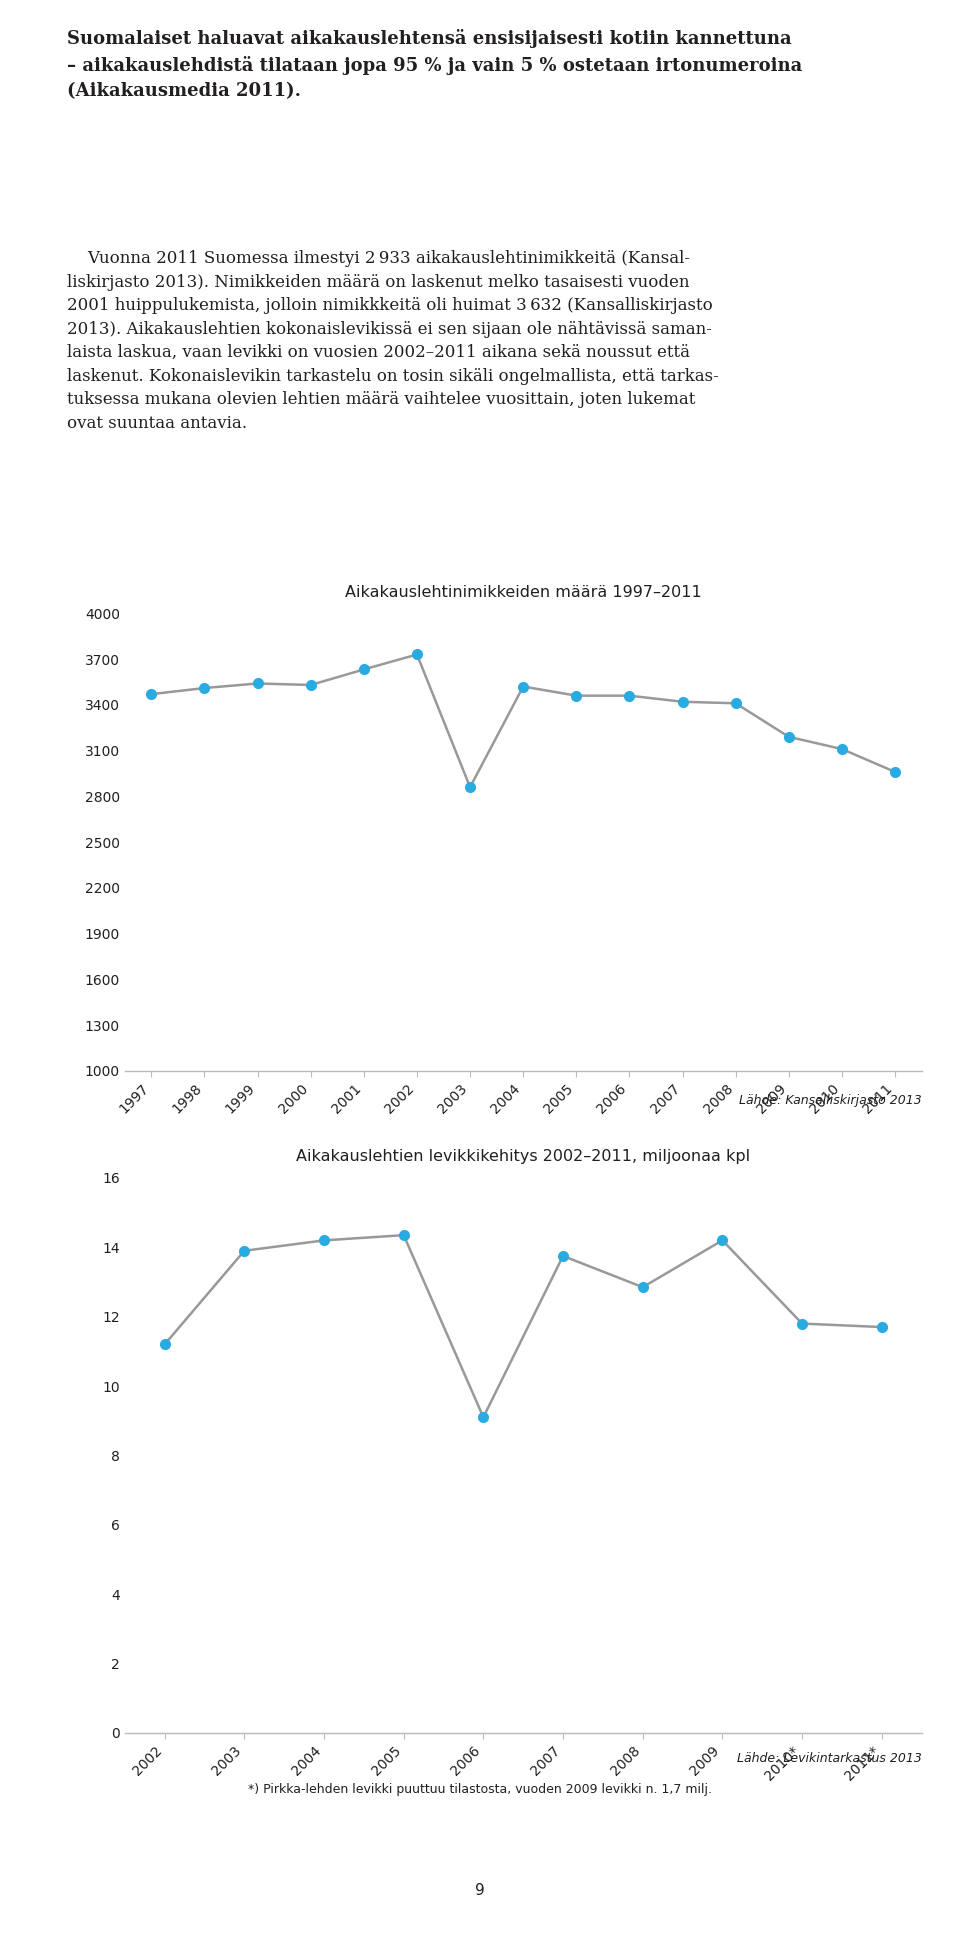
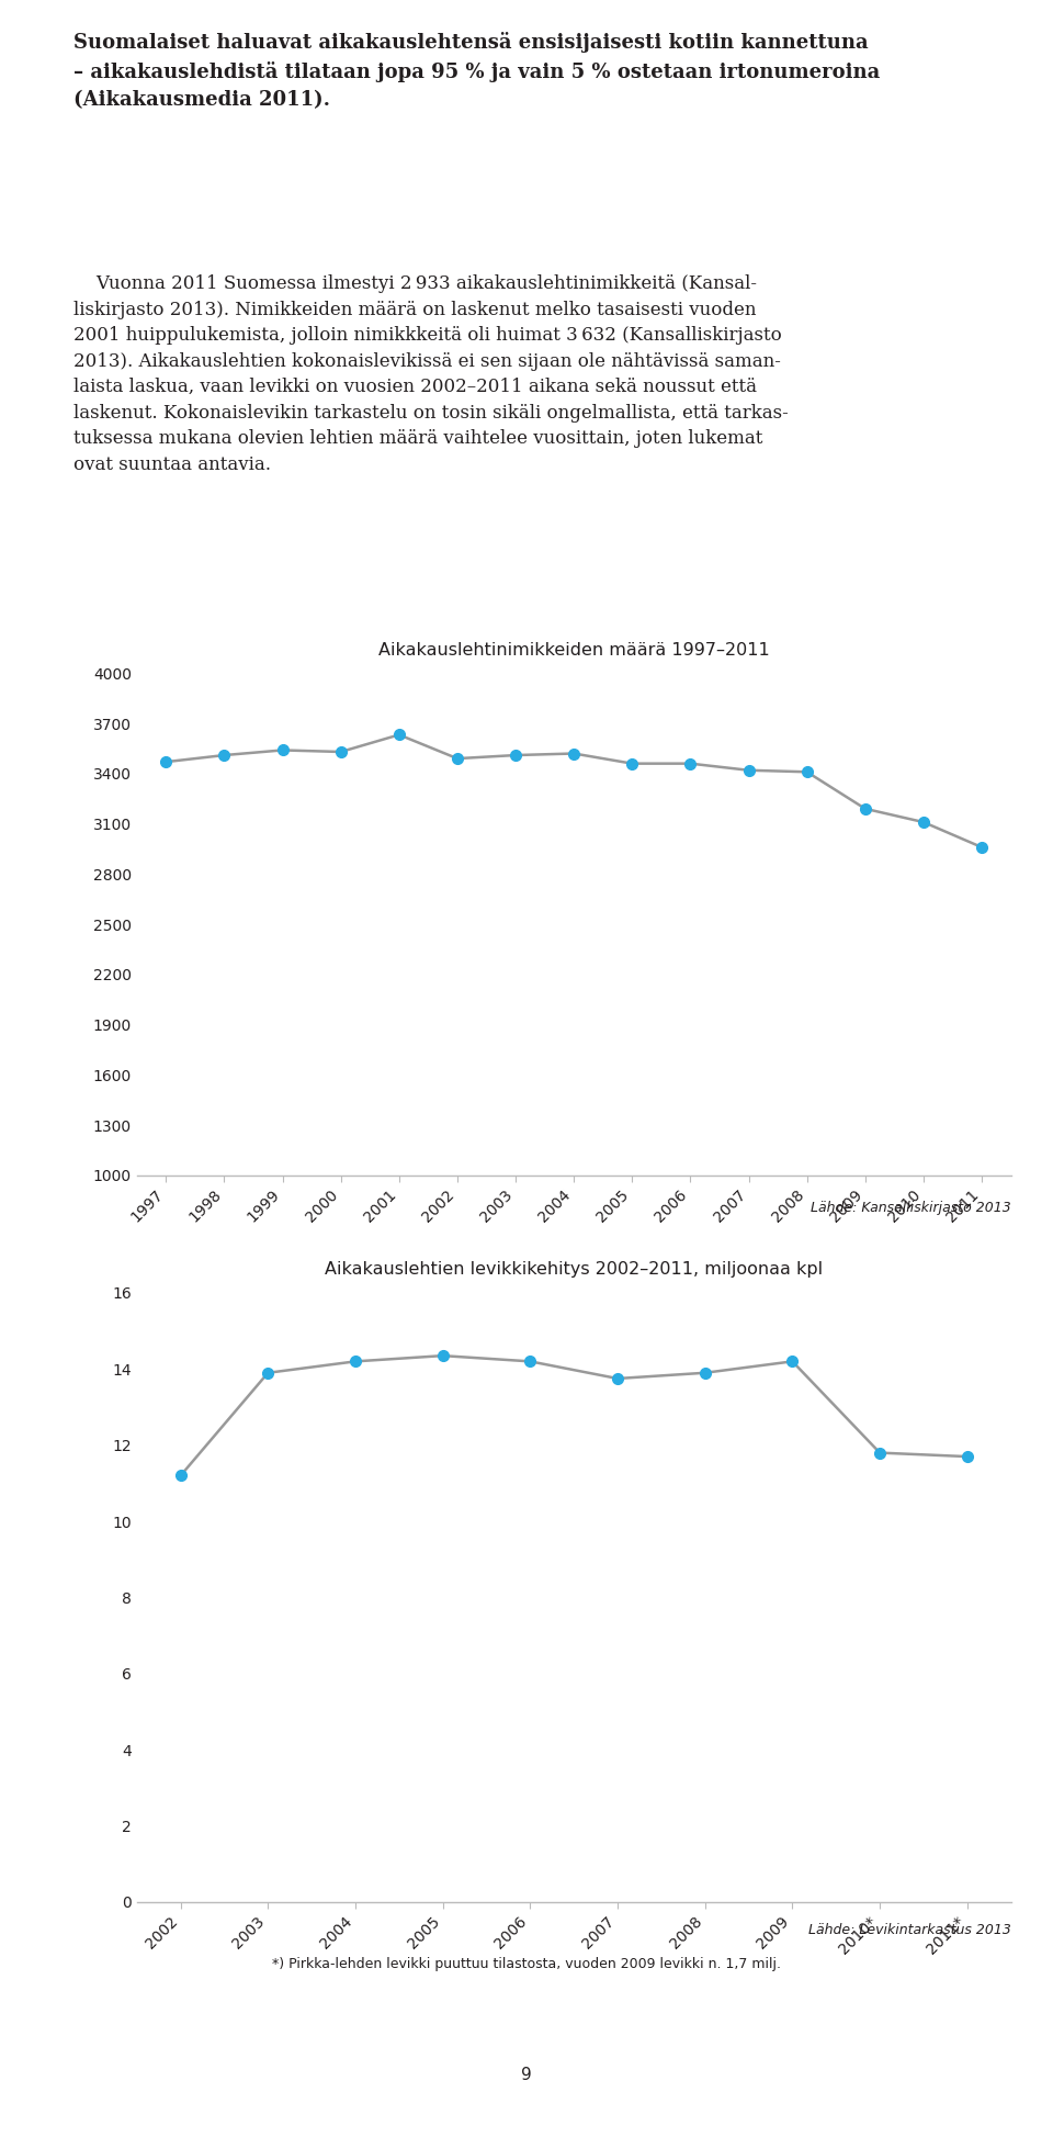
Aikakauslehtinimikkeiden määrä 1997–2011/2002: 3730 -> 3490
Aikakauslehtinimikkeiden määrä 1997–2011/2003: 2860 -> 3510
Aikakauslehtien levikkikehitys 2002–2011, miljoonaa kpl/2006: 9.10 -> 14.20
Aikakauslehtien levikkikehitys 2002–2011, miljoonaa kpl/2008: 12.85 -> 13.90
